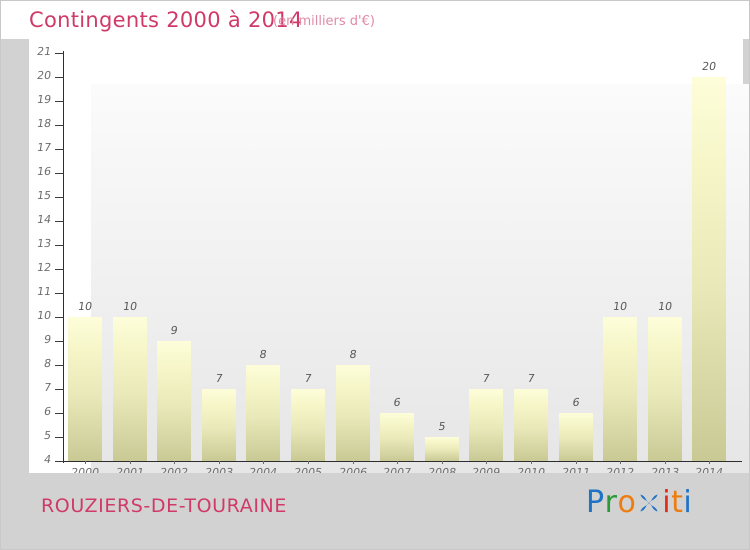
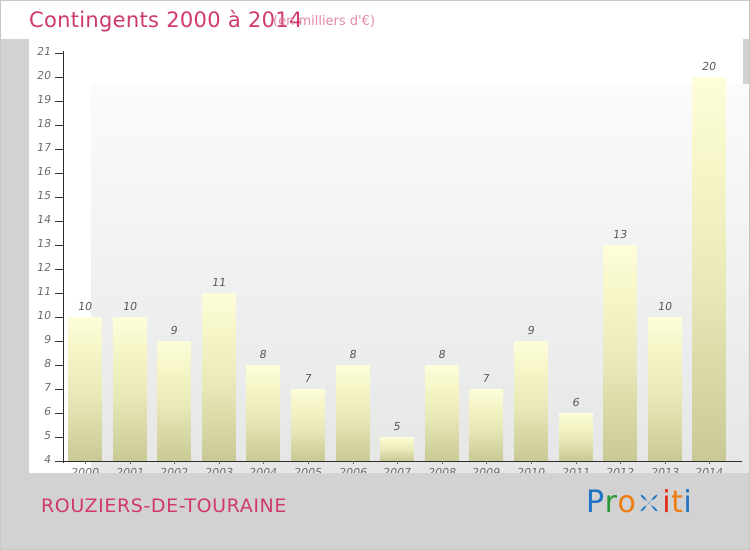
2003: 7 -> 11
2007: 6 -> 5
2008: 5 -> 8
2010: 7 -> 9
2012: 10 -> 13
